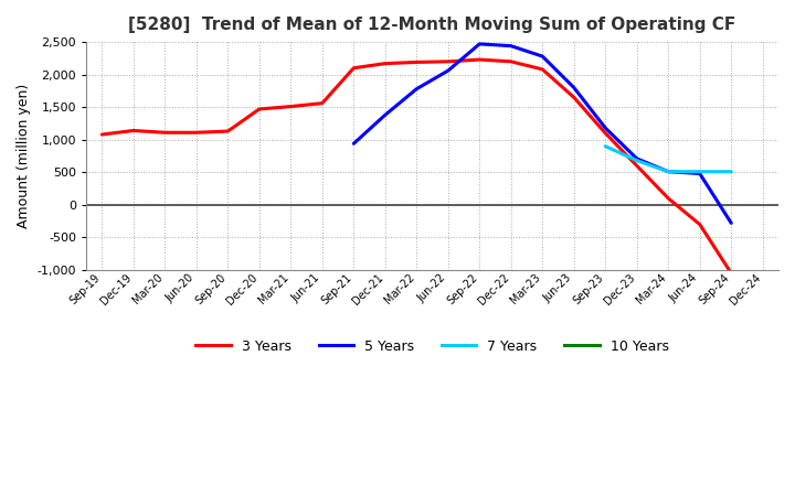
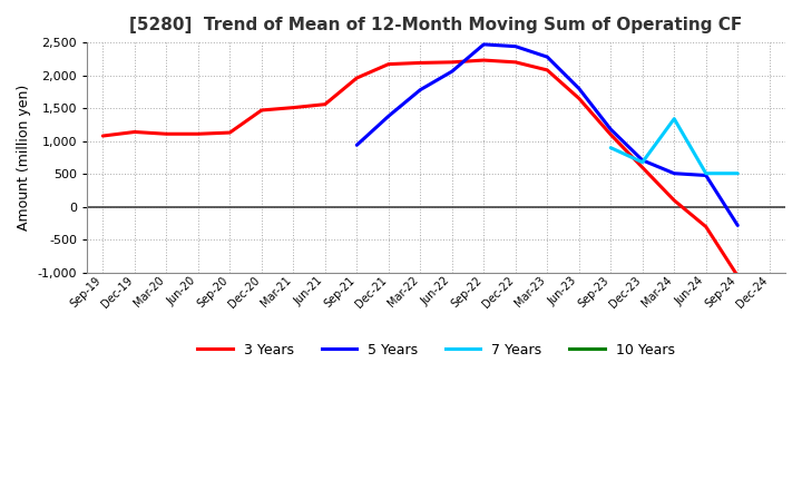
3 Years/Sep-21: 2,100 -> 1,960
7 Years/Mar-24: 510 -> 1,340
